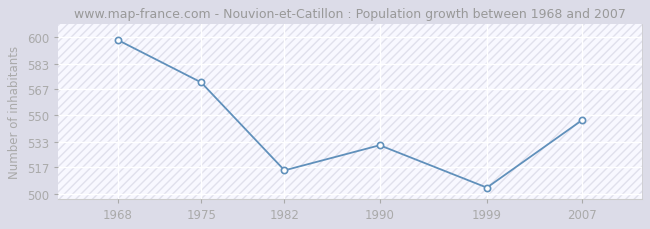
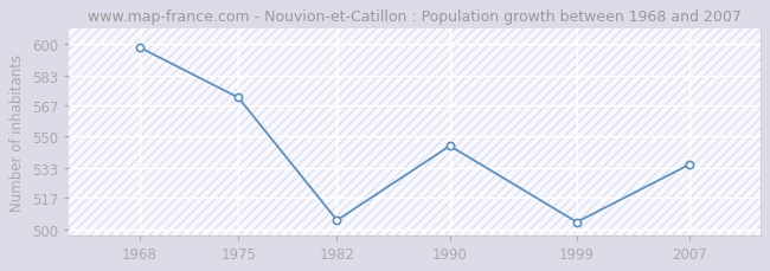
1982: 515 -> 505
1990: 531 -> 545
2007: 547 -> 535
